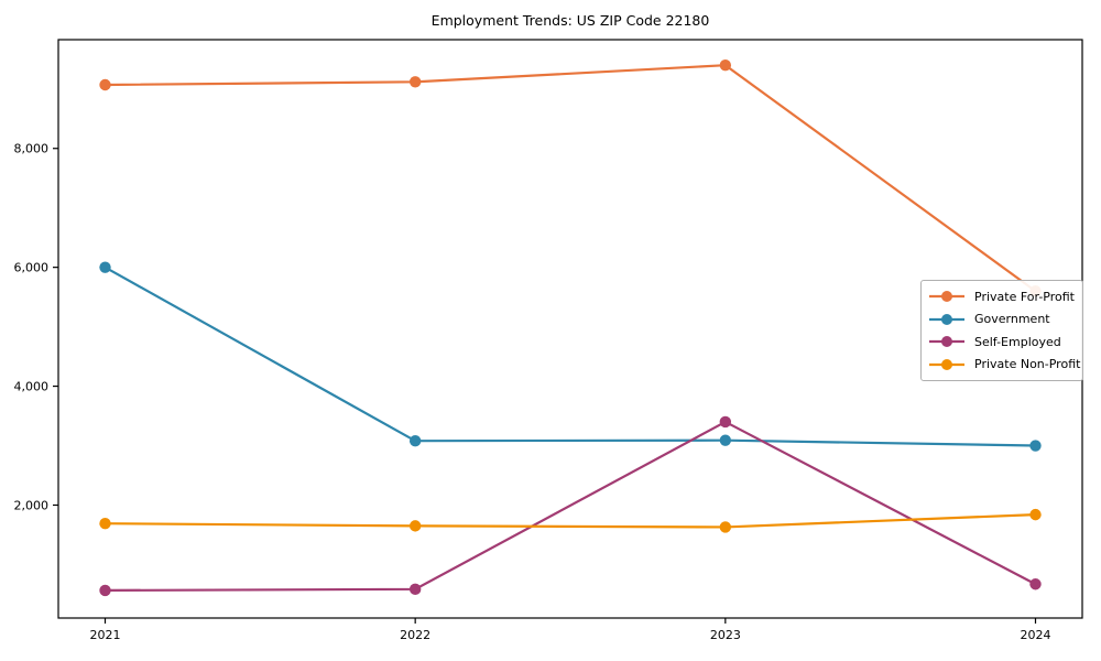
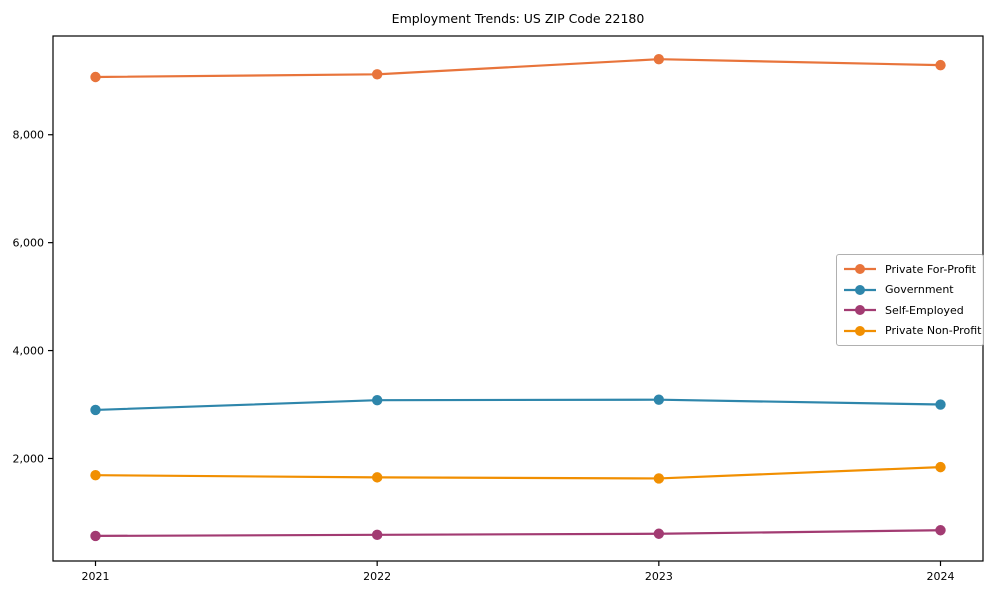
Government/2021: 6000 -> 2900
Self-Employed/2023: 3400 -> 600
Private For-Profit/2024: 5600 -> 9300
